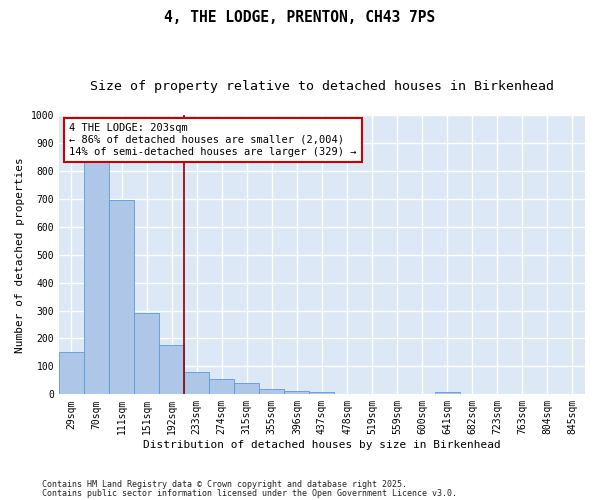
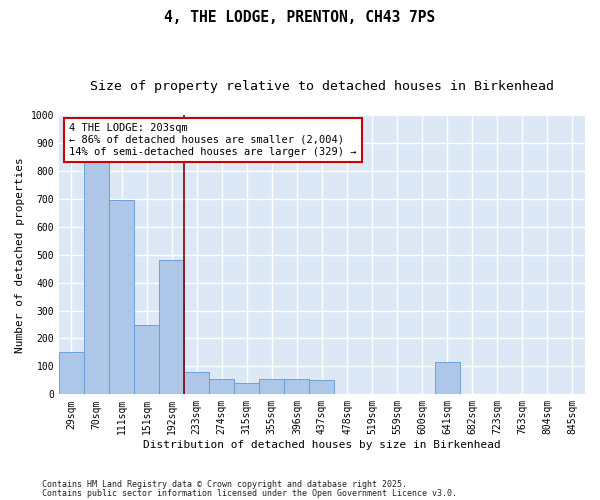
151sqm: 290 -> 250
192sqm: 178 -> 480
355sqm: 20 -> 55
396sqm: 12 -> 55
437sqm: 10 -> 50
641sqm: 10 -> 115
